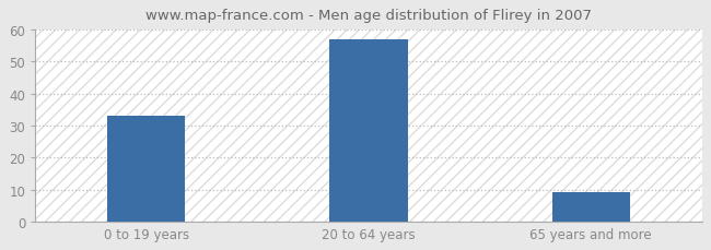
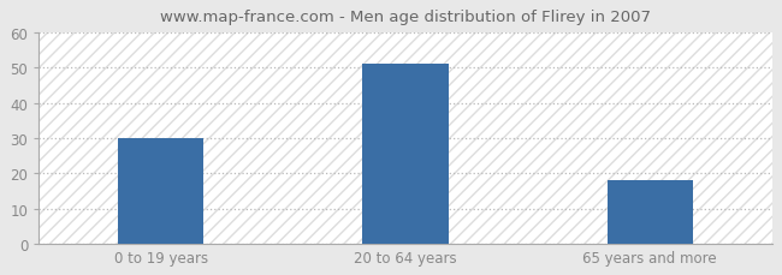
0 to 19 years: 33 -> 30
20 to 64 years: 57 -> 51
65 years and more: 9 -> 18
